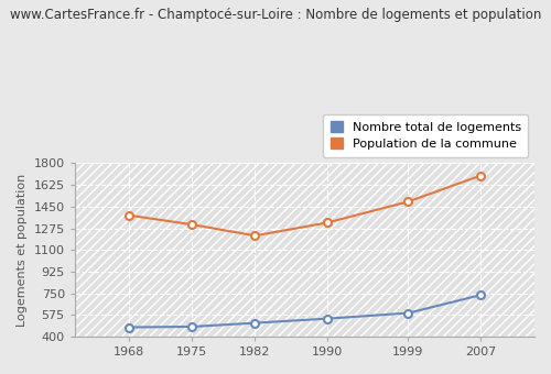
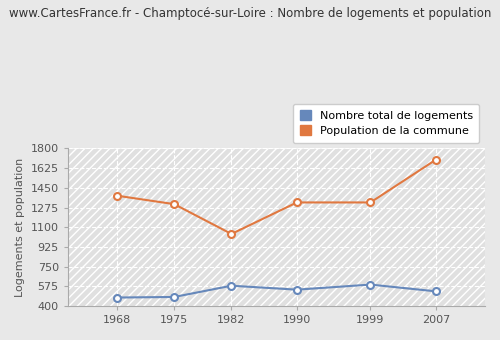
Nombre total de logements/1982: 510 -> 580
Population de la commune/1982: 1220 -> 1040
Population de la commune/1999: 1490 -> 1320
Nombre total de logements/2007: 740 -> 530
